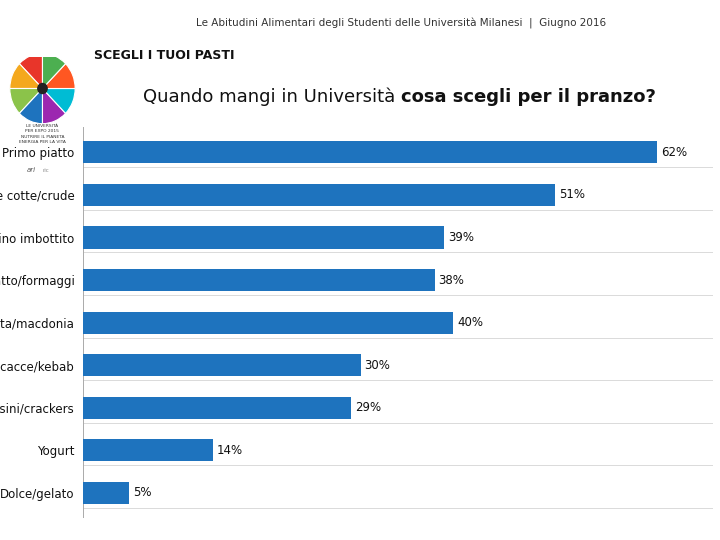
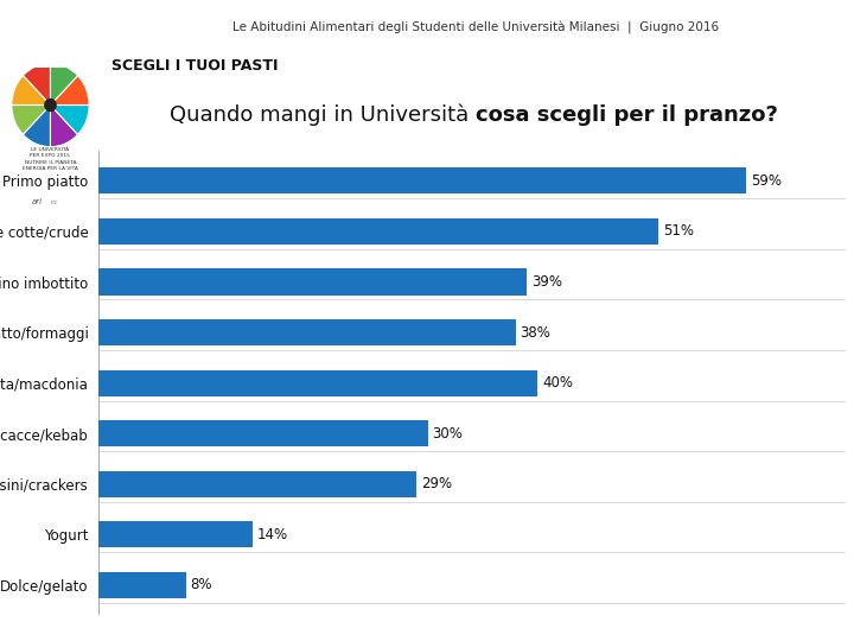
Primo piatto: 62% -> 59%
Dolce/gelato: 5% -> 8%
